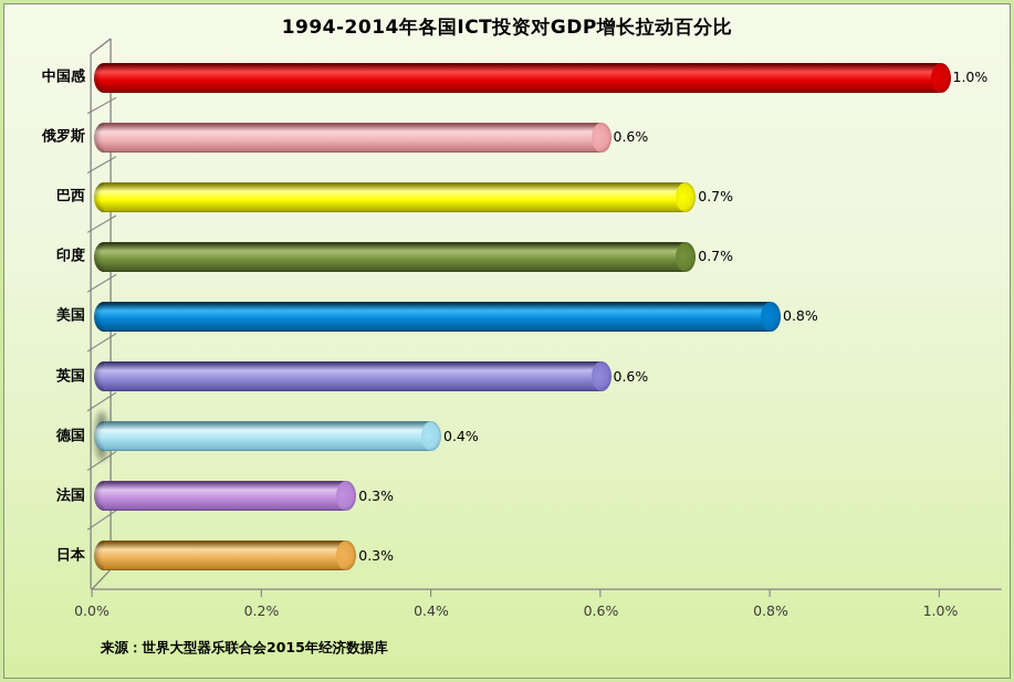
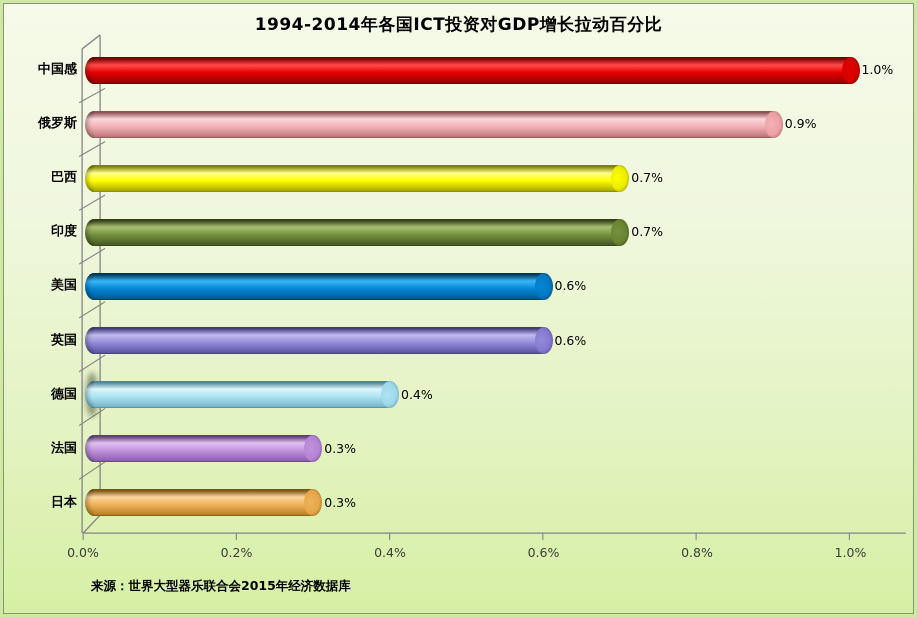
俄罗斯: 0.6% -> 0.9%
美国: 0.8% -> 0.6%
